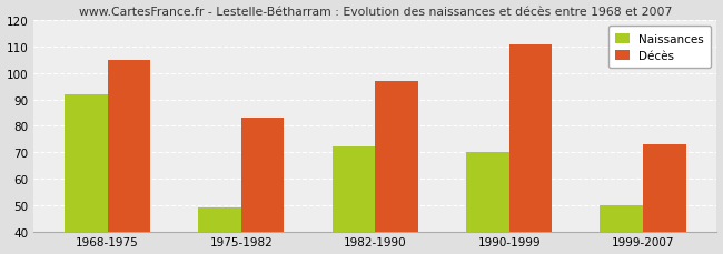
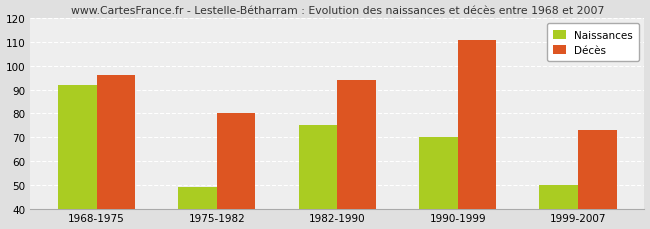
Décès/1968-1975: 105 -> 96
Décès/1975-1982: 83 -> 80
Naissances/1982-1990: 72 -> 75
Décès/1982-1990: 97 -> 94
